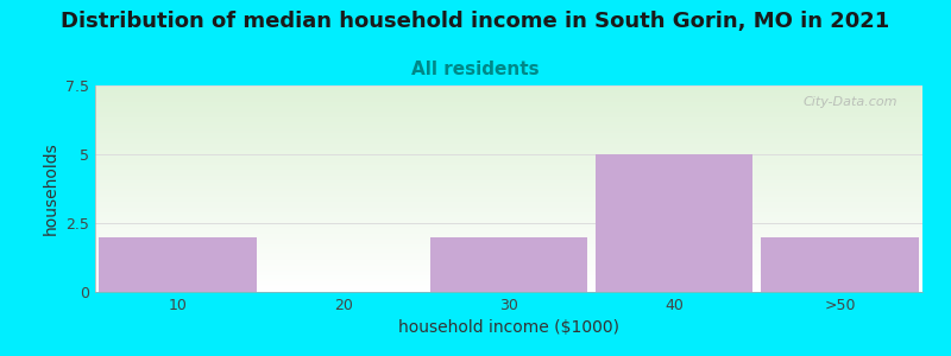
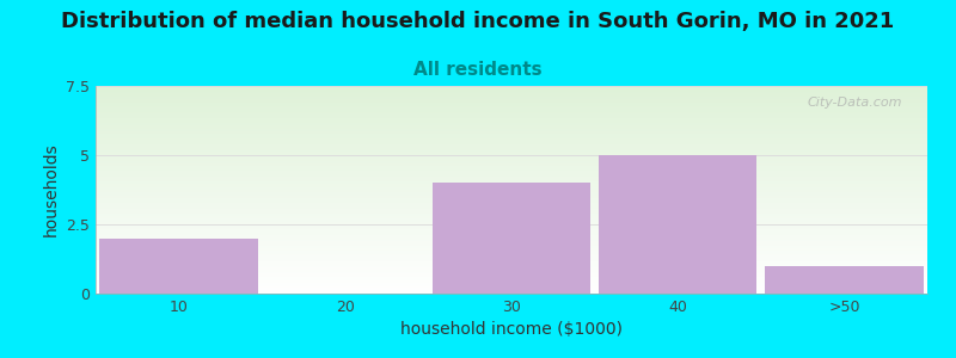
30: 2 -> 4
>50: 2 -> 1
